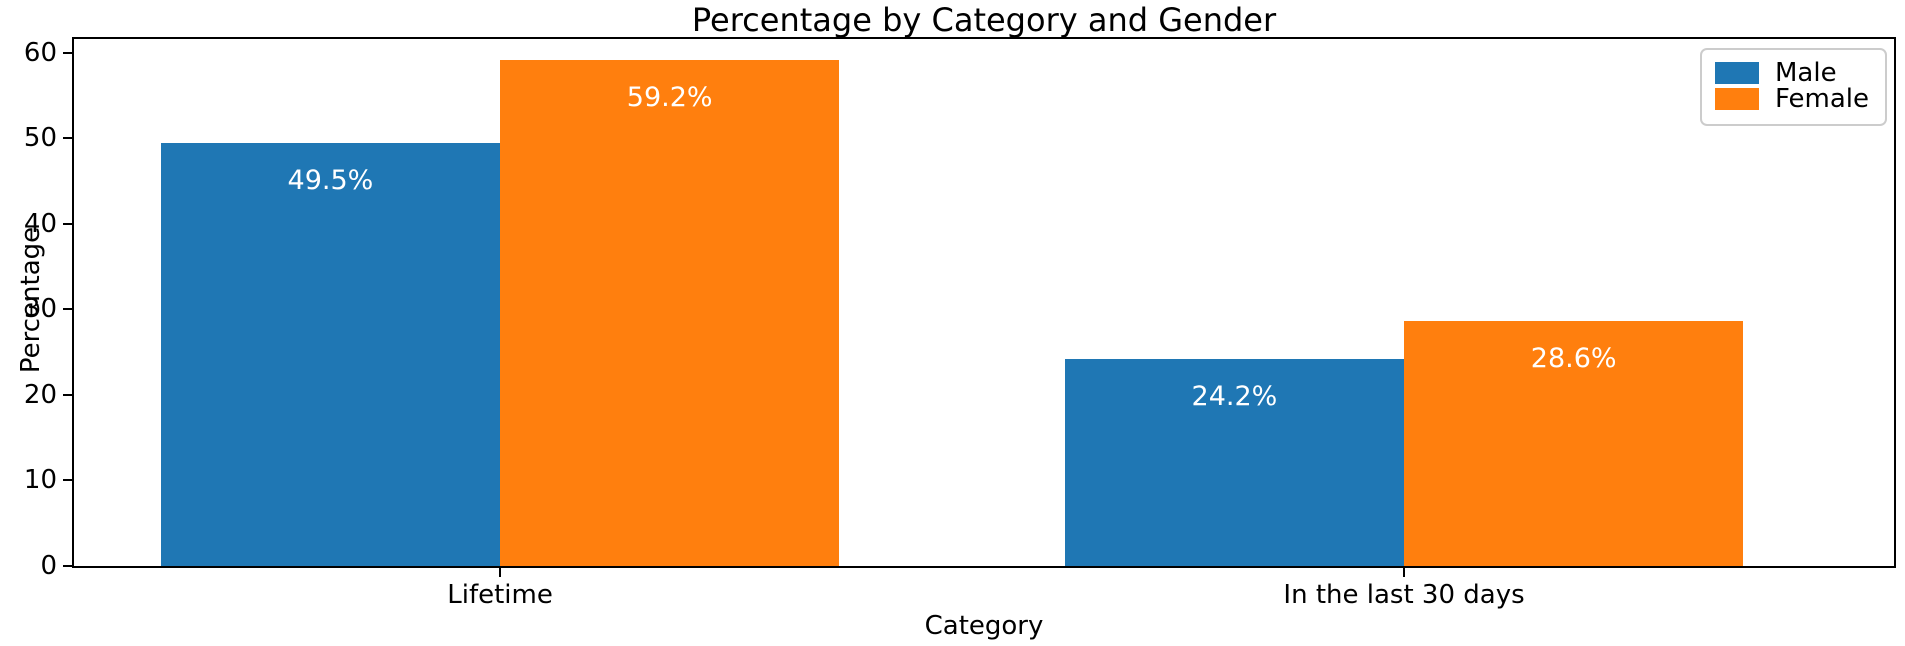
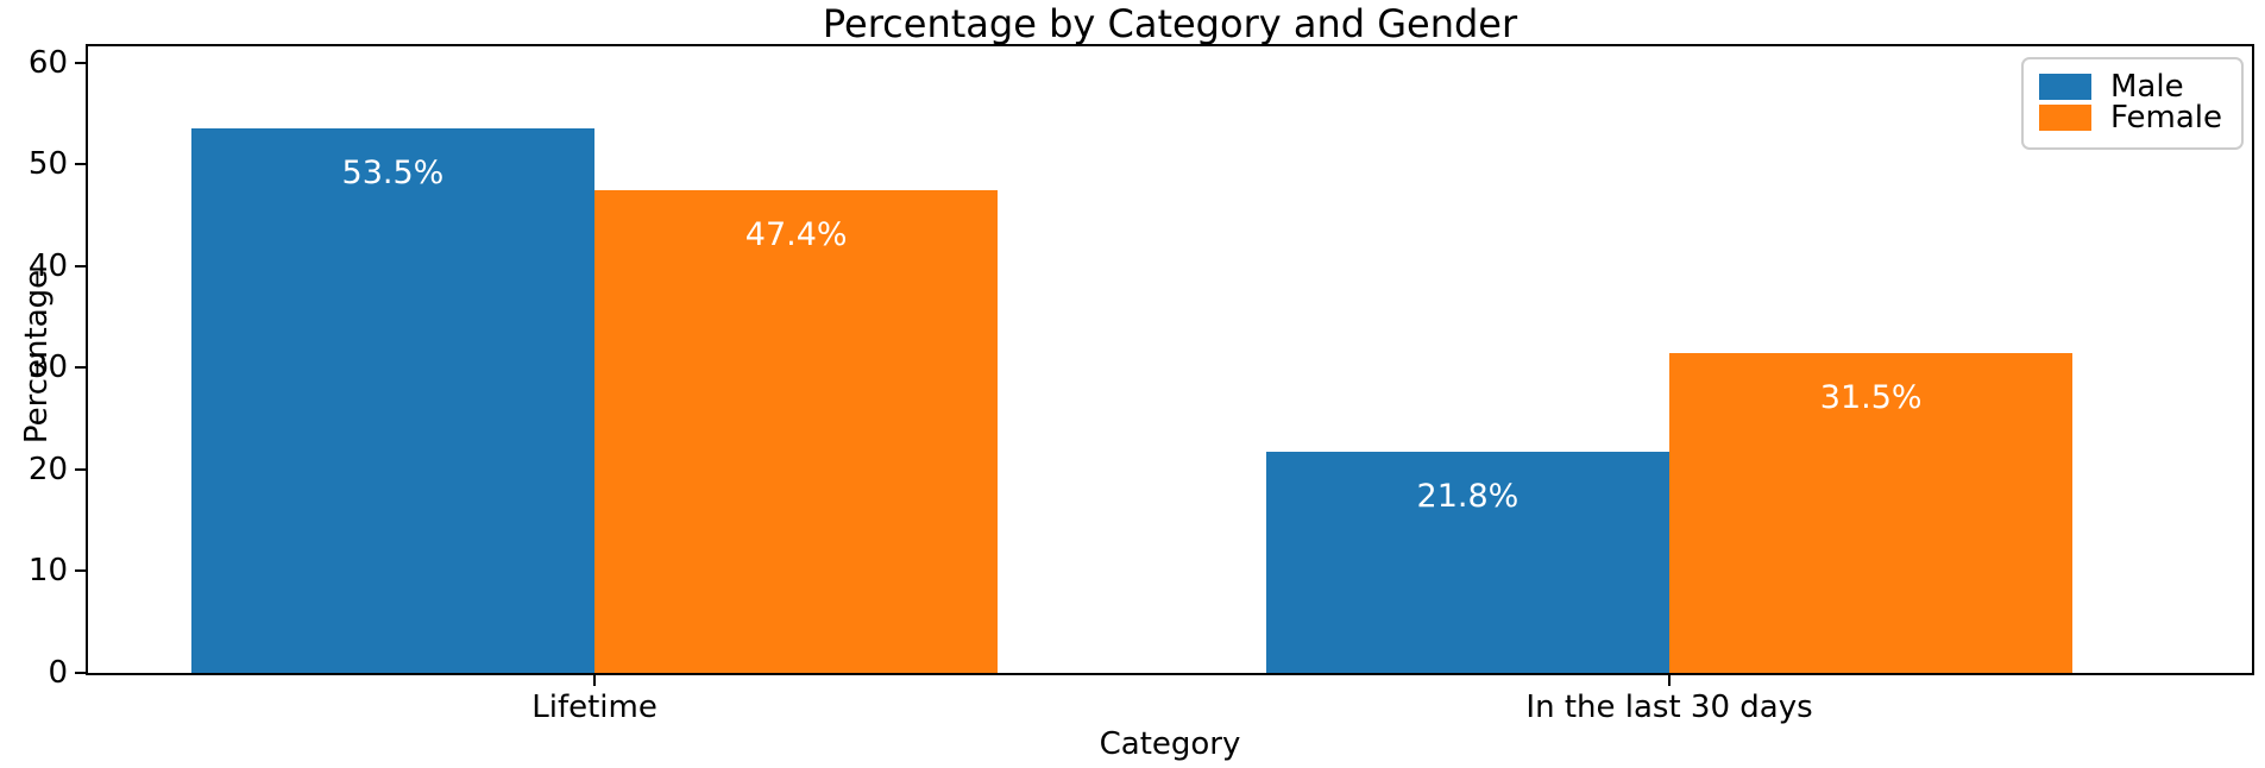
Male/Lifetime: 49.5% -> 53.5%
Female/Lifetime: 59.2% -> 47.4%
Male/In the last 30 days: 24.2% -> 21.8%
Female/In the last 30 days: 28.6% -> 31.5%
